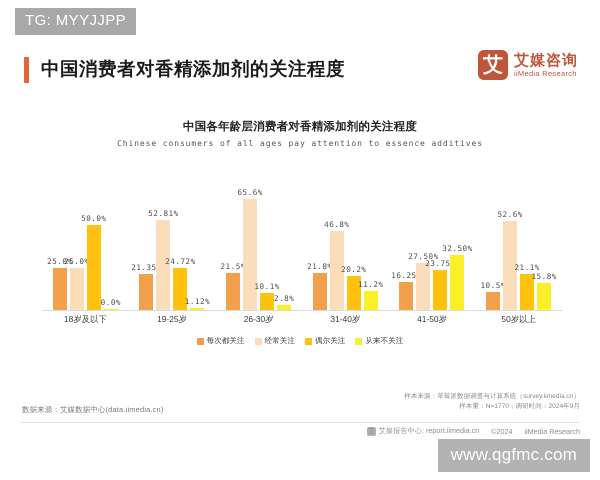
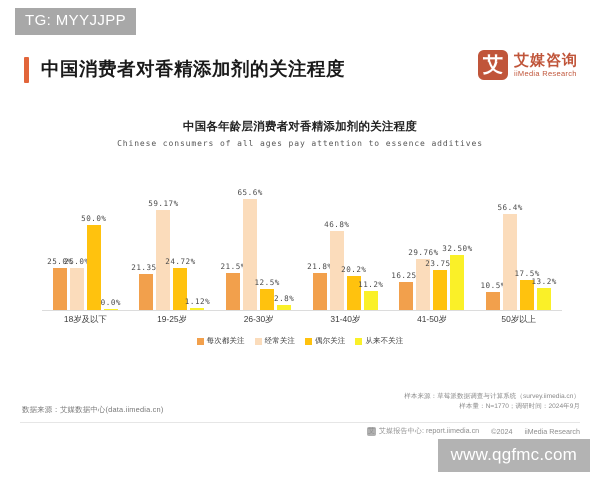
经常关注/19-25岁: 52.81% -> 59.17%
偶尔关注/26-30岁: 10.1% -> 12.5%
经常关注/41-50岁: 27.50% -> 29.76%
经常关注/50岁以上: 52.6% -> 56.4%
偶尔关注/50岁以上: 21.1% -> 17.5%
从来不关注/50岁以上: 15.8% -> 13.2%
